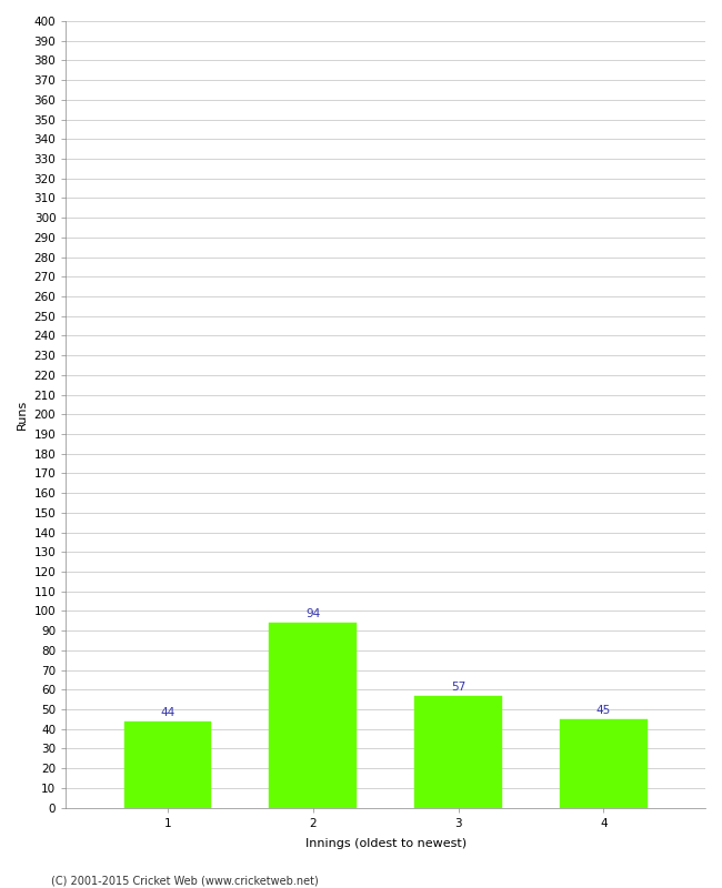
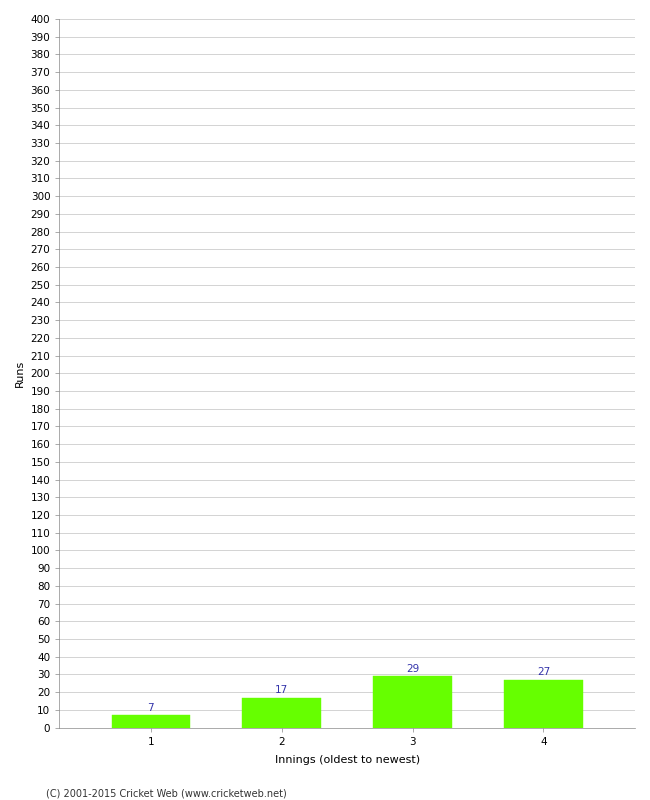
1: 44 -> 7
2: 94 -> 17
3: 57 -> 29
4: 45 -> 27
